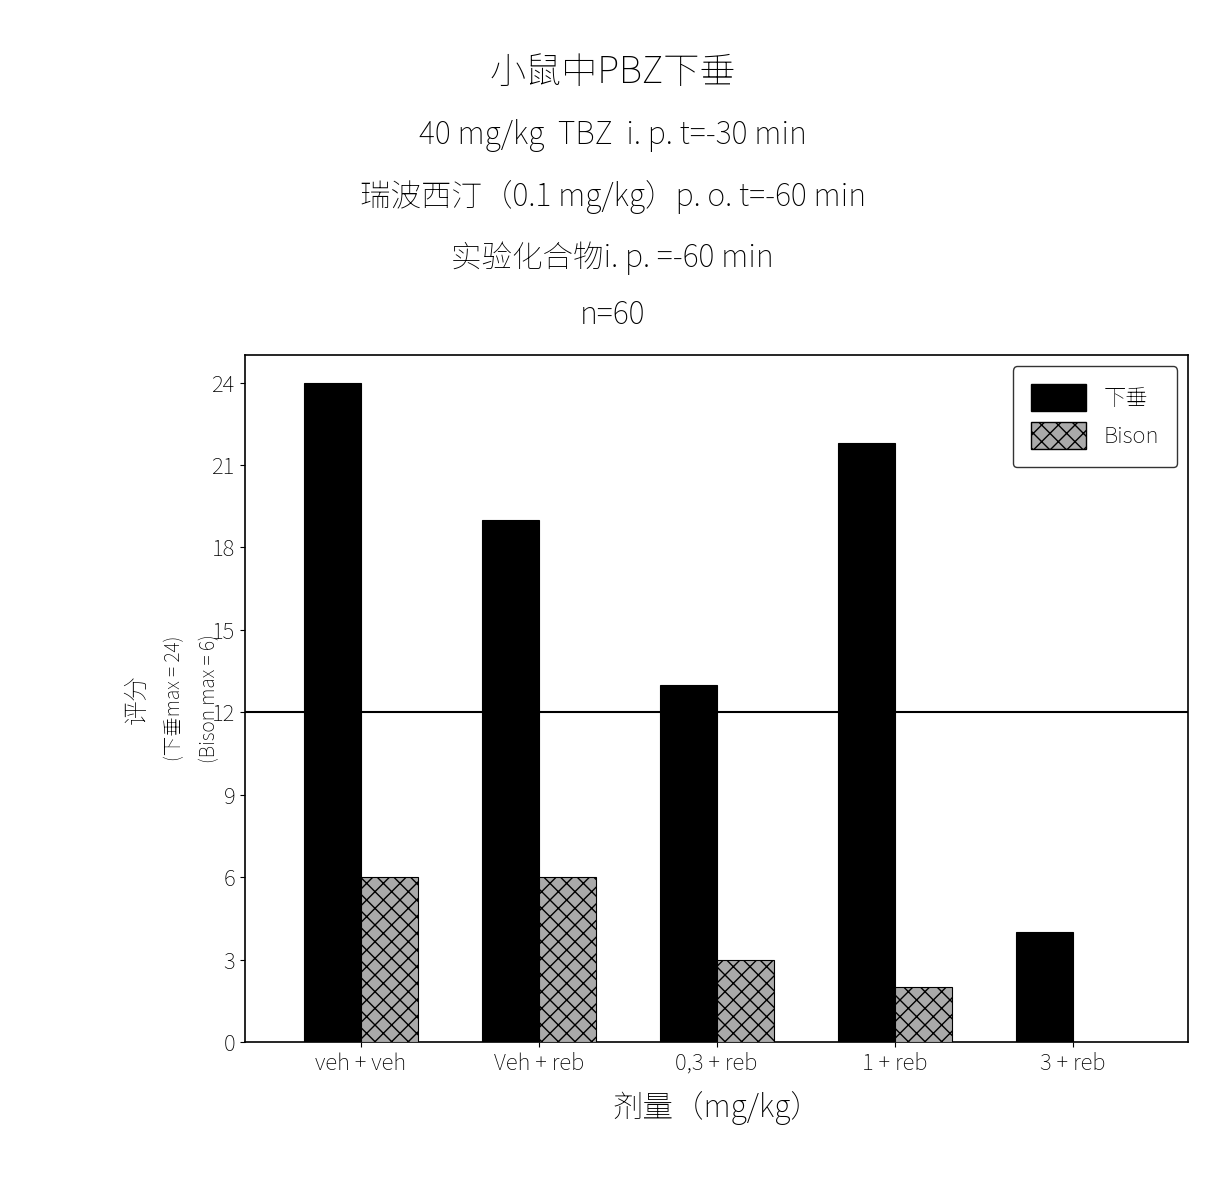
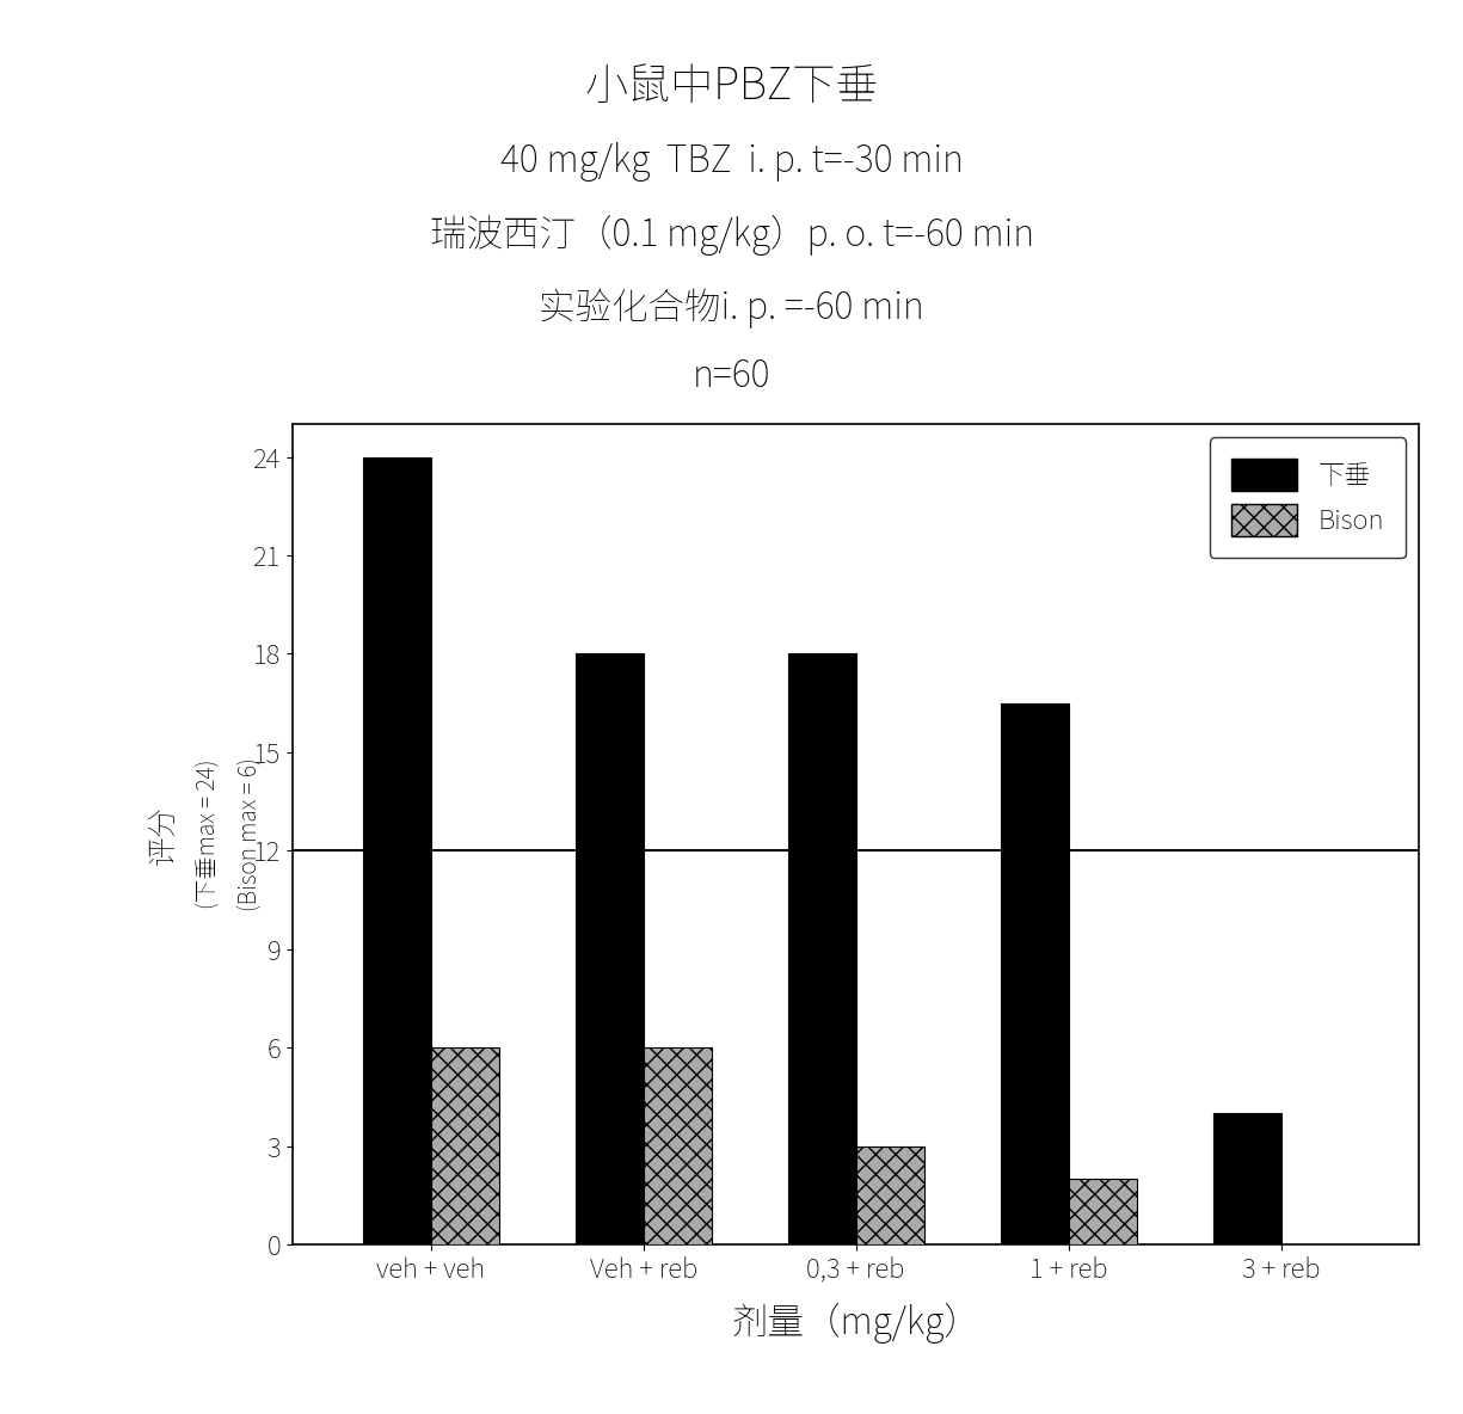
下垂/Veh + reb: 19.0 -> 18.0
下垂/0,3 + reb: 13.0 -> 18.0
下垂/1 + reb: 21.8 -> 16.5
